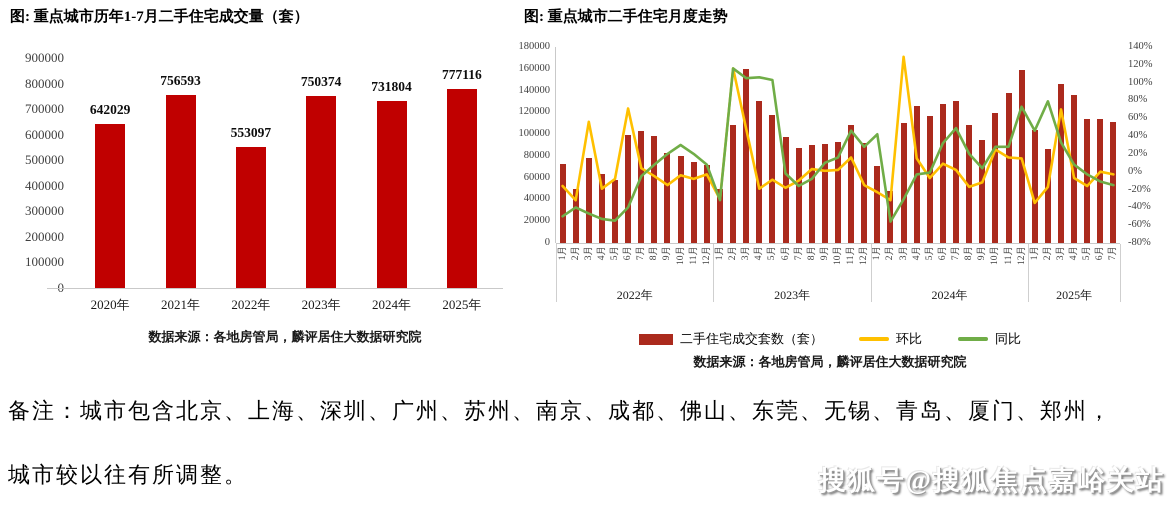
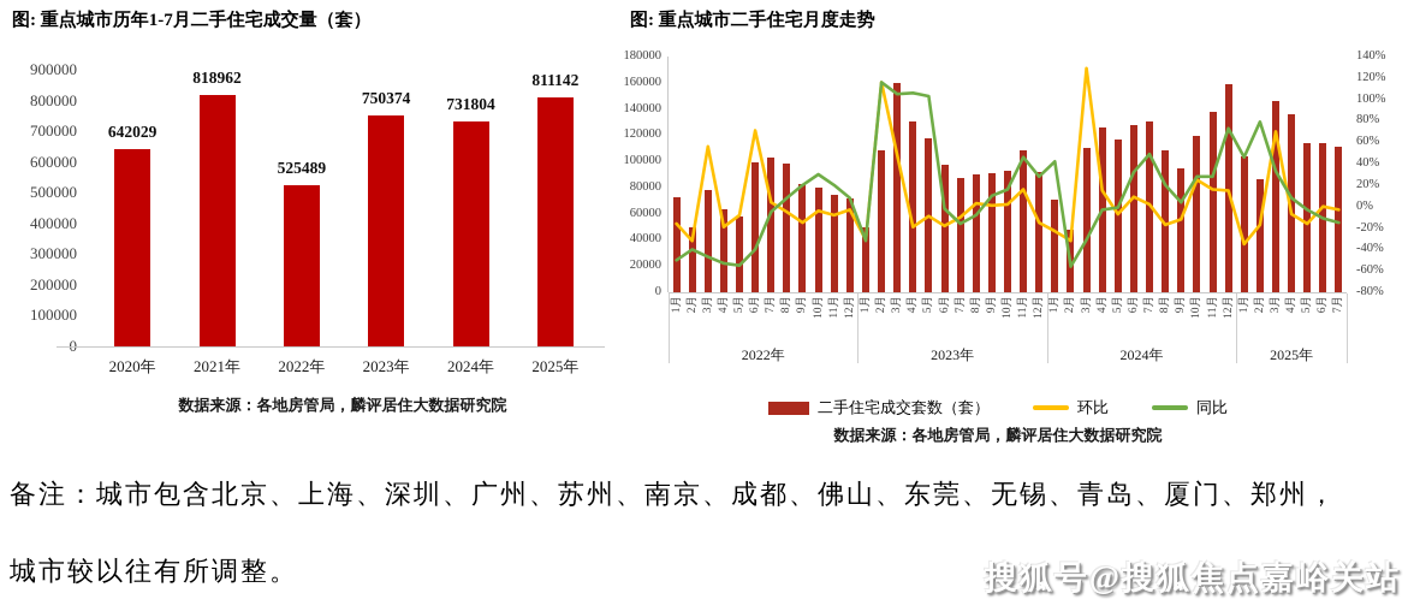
图: 重点城市历年1-7月二手住宅成交量（套）/2021年: 756593 -> 818962
图: 重点城市历年1-7月二手住宅成交量（套）/2022年: 553097 -> 525489
图: 重点城市历年1-7月二手住宅成交量（套）/2025年: 777116 -> 811142
